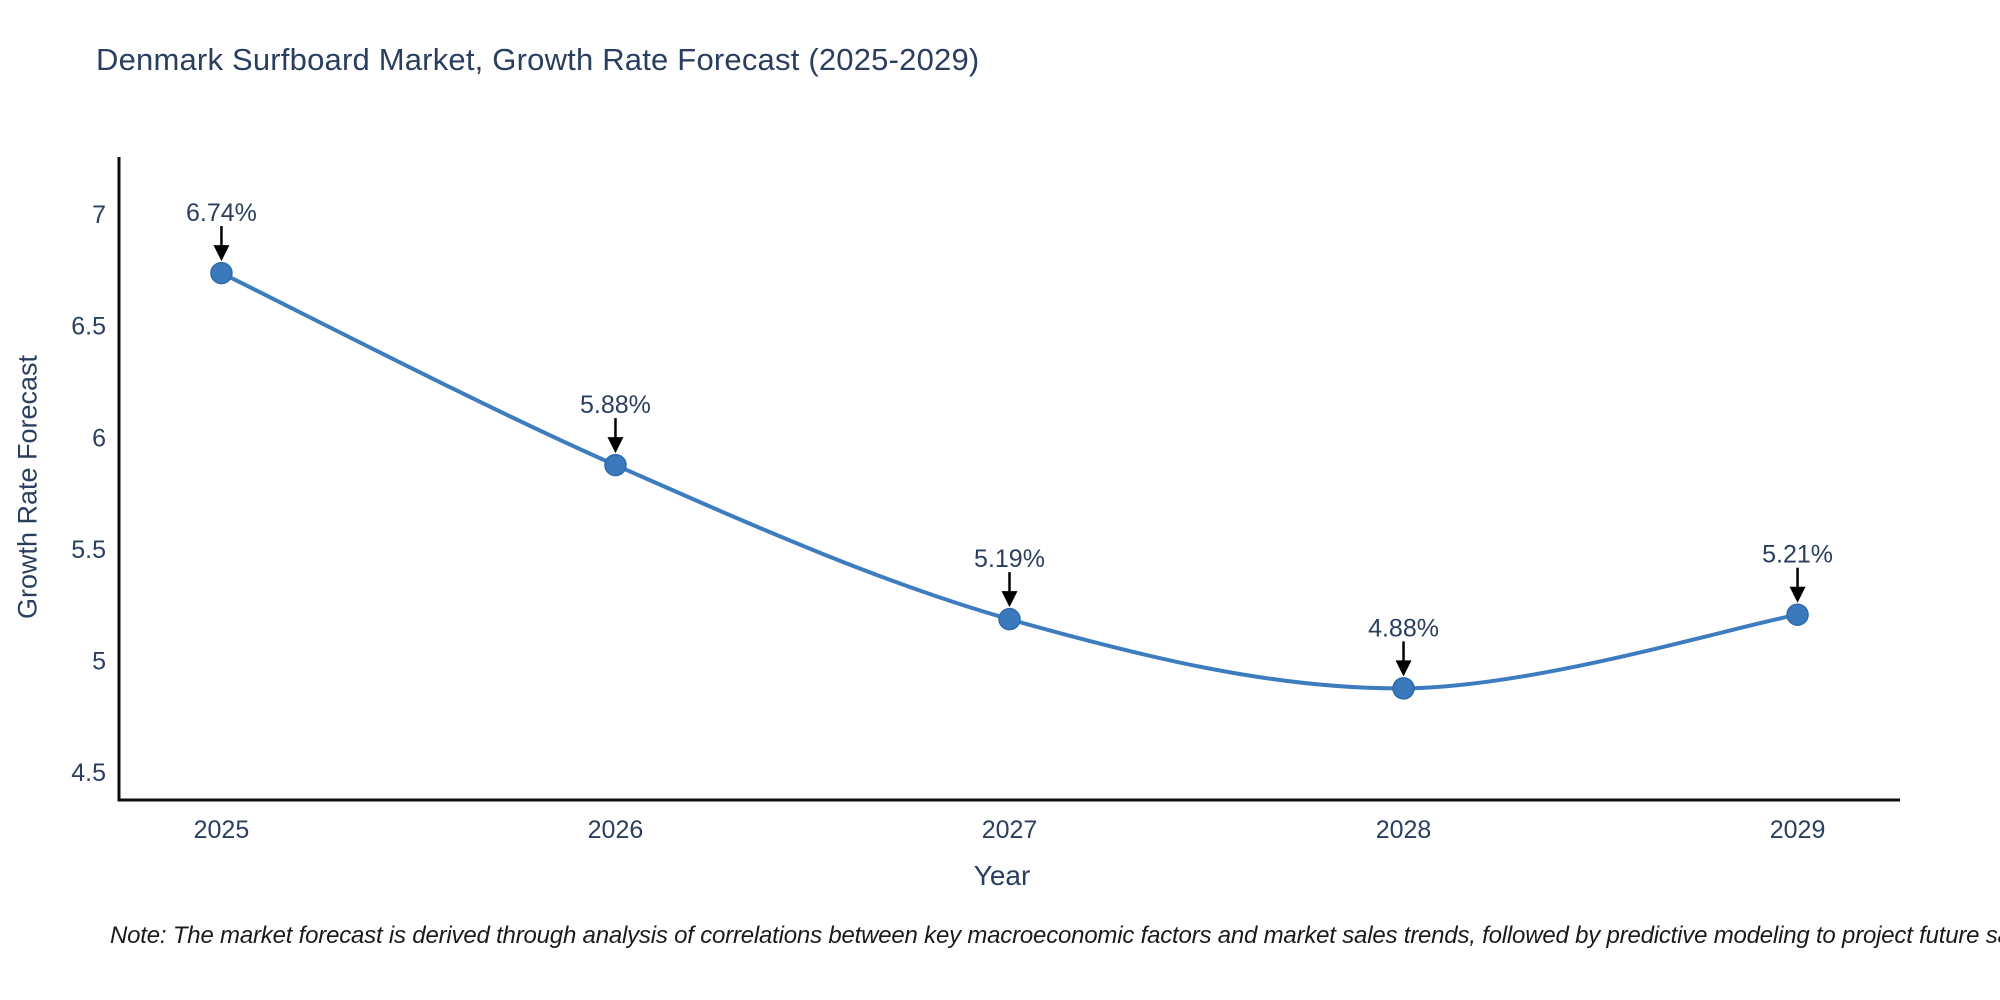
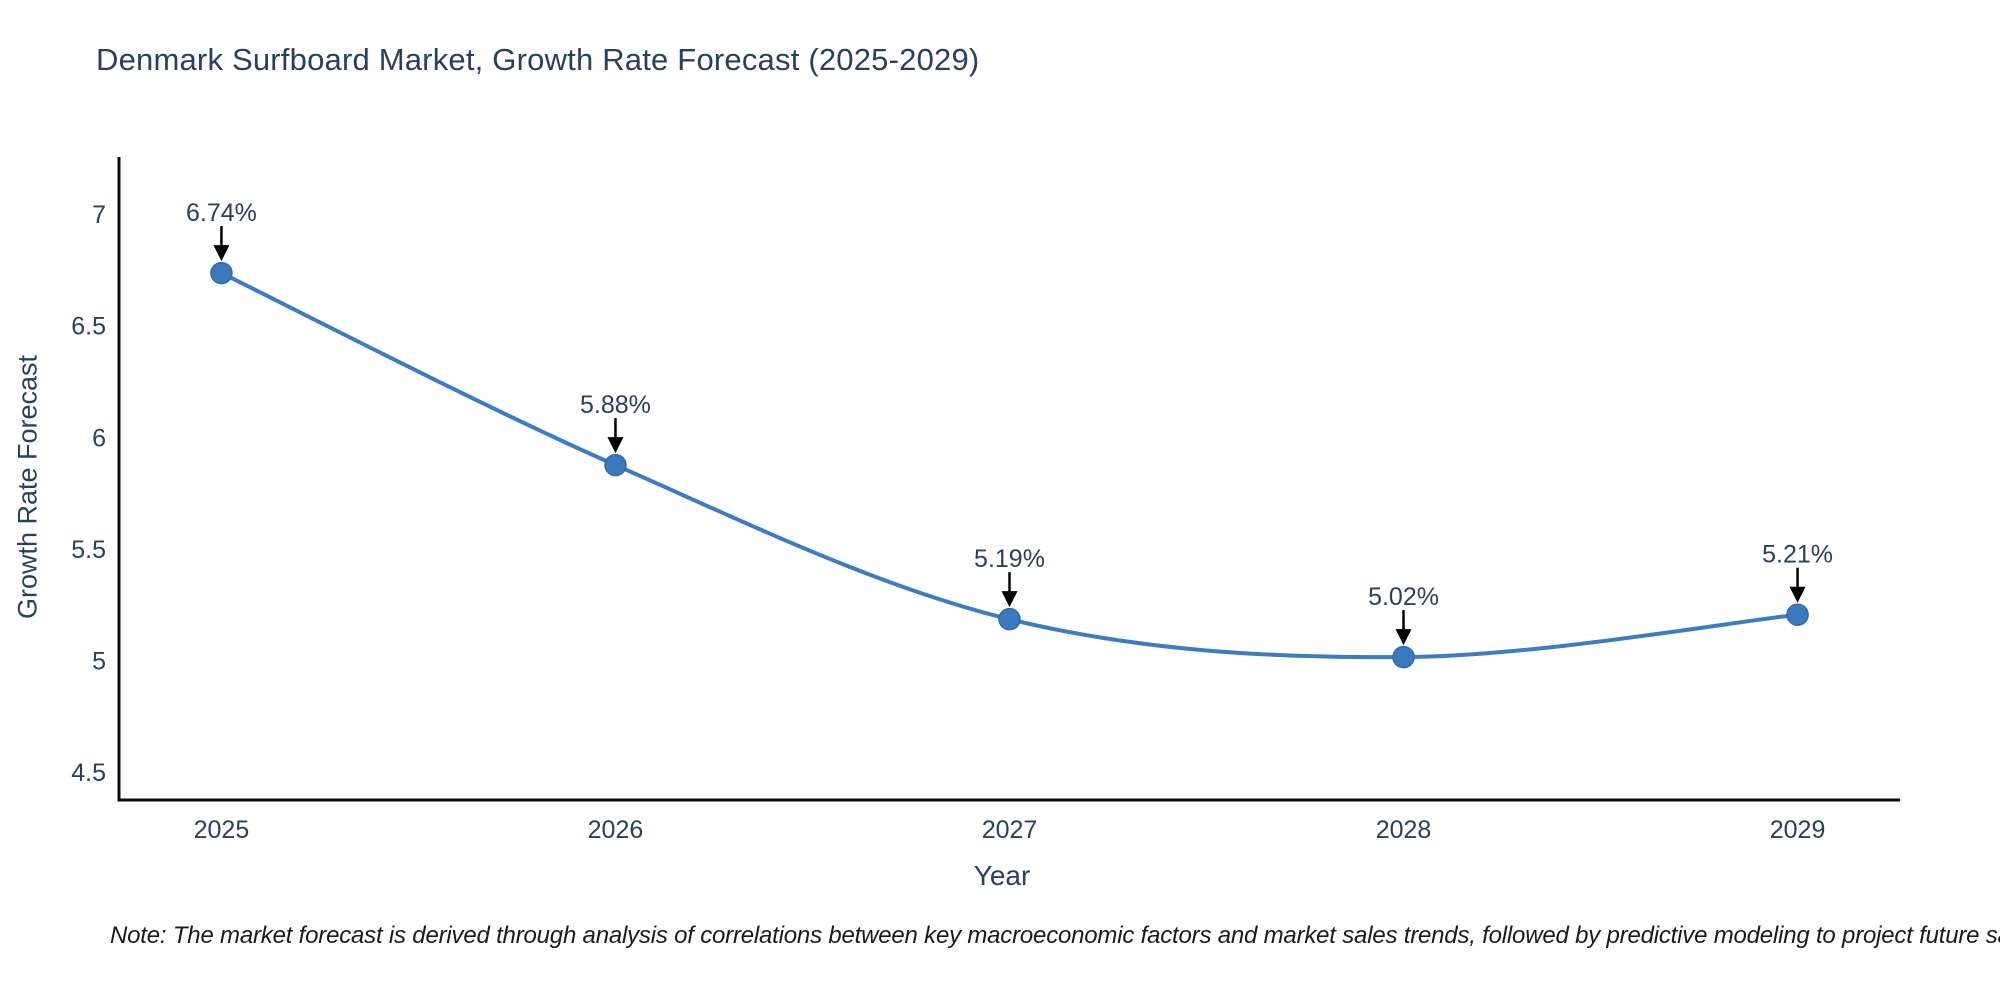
2028: 4.88% -> 5.02%
